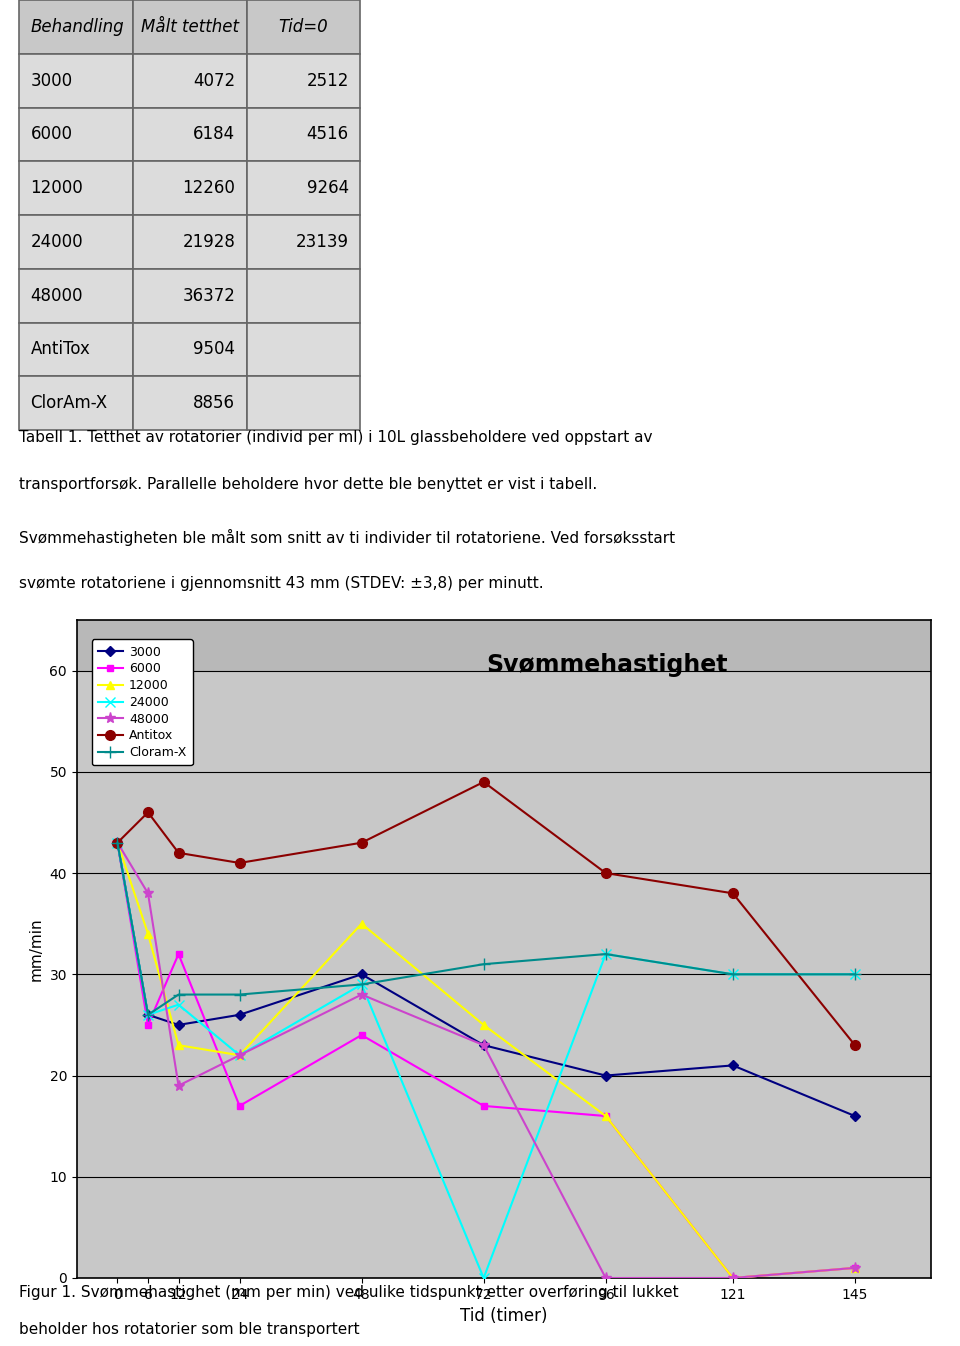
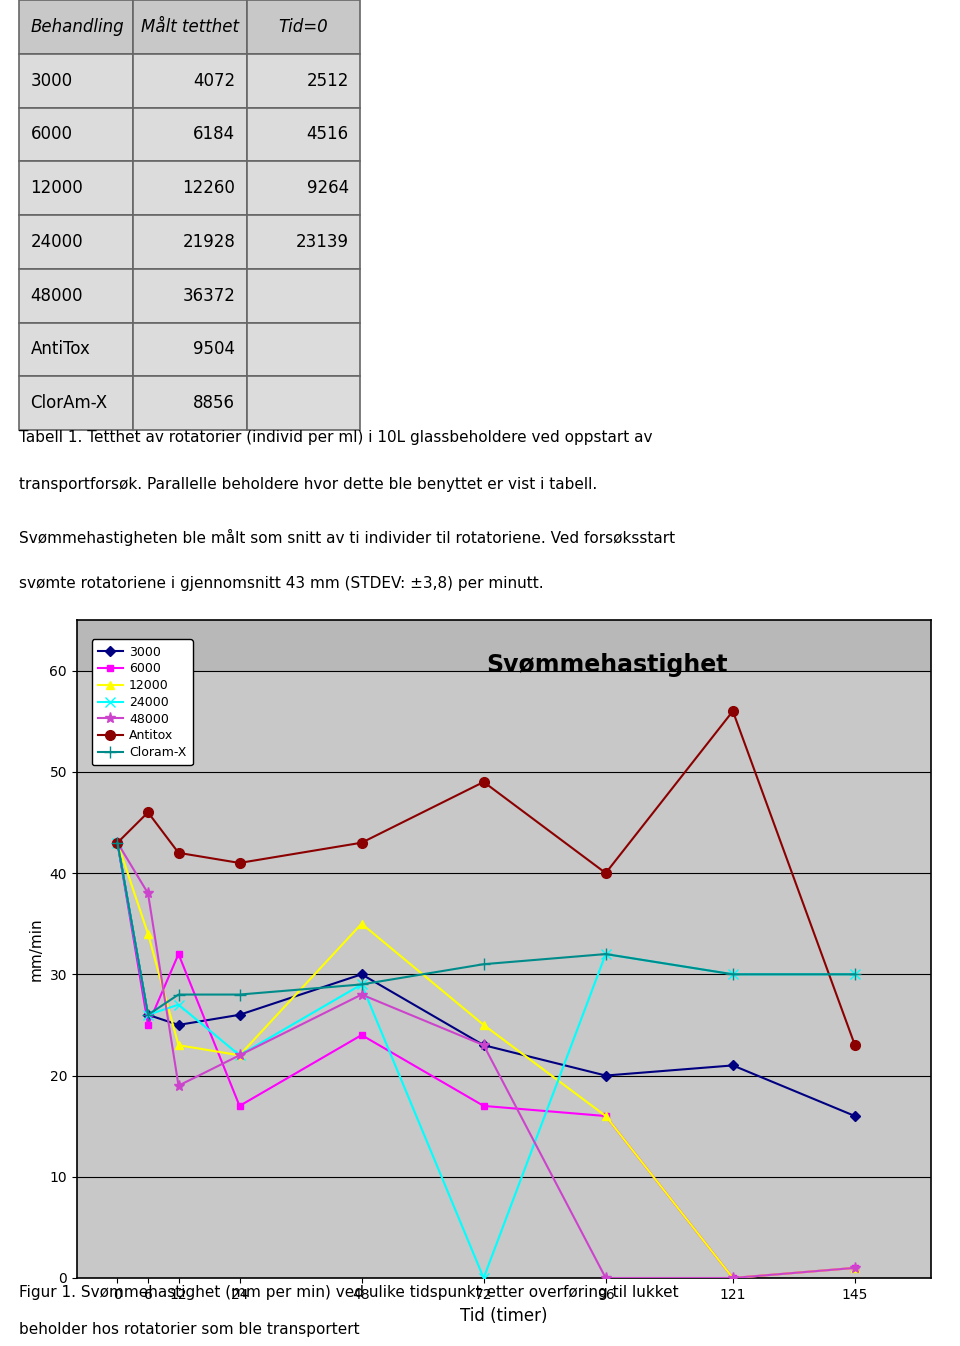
Antitox/121: 38 -> 56
